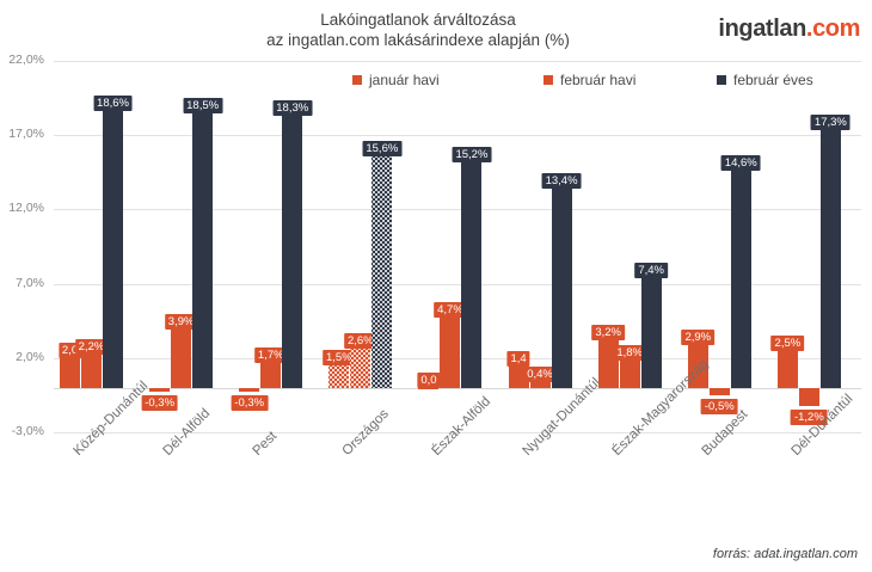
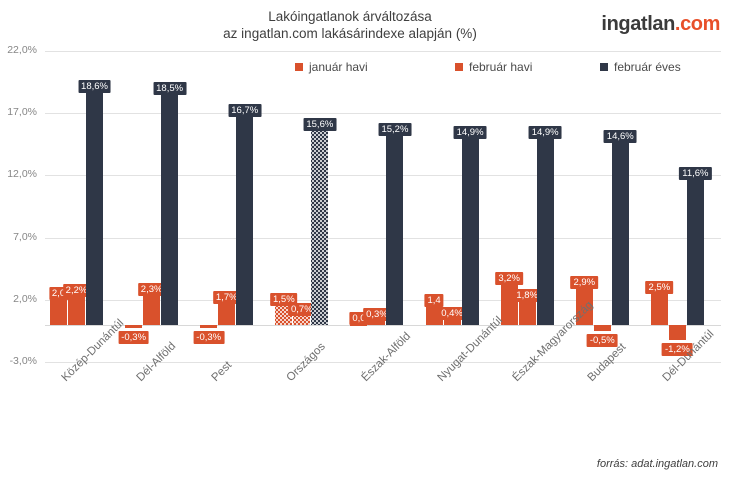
február havi/Dél-Alföld: 3,9% -> 2,3%
február éves/Pest: 18,3% -> 16,7%
február havi/Országos: 2,6% -> 0,7%
február havi/Észak-Alföld: 4,7% -> 0,3%
február éves/Nyugat-Dunántúl: 13,4% -> 14,9%
február éves/Észak-Magyarország: 7,4% -> 14,9%
február éves/Dél-Dunántúl: 17,3% -> 11,6%
